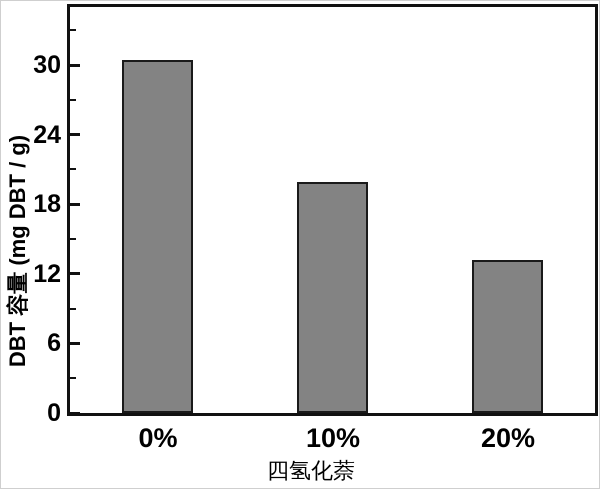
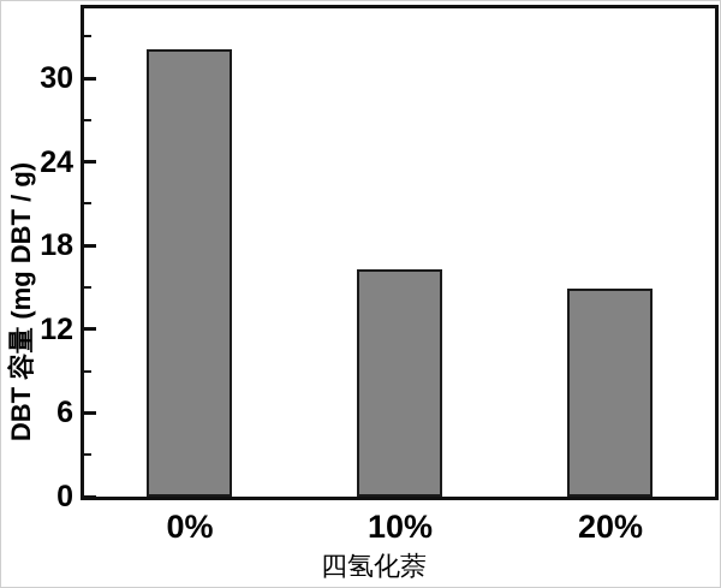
0%: 30.4 -> 32.1
10%: 19.9 -> 16.3
20%: 13.2 -> 14.9
